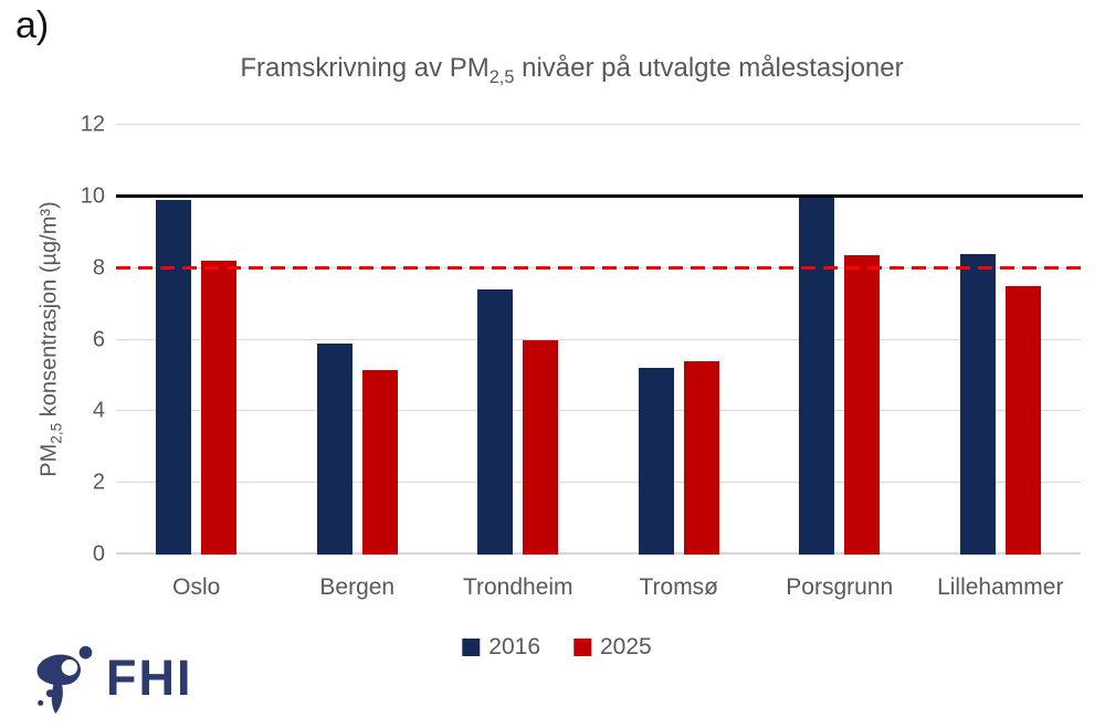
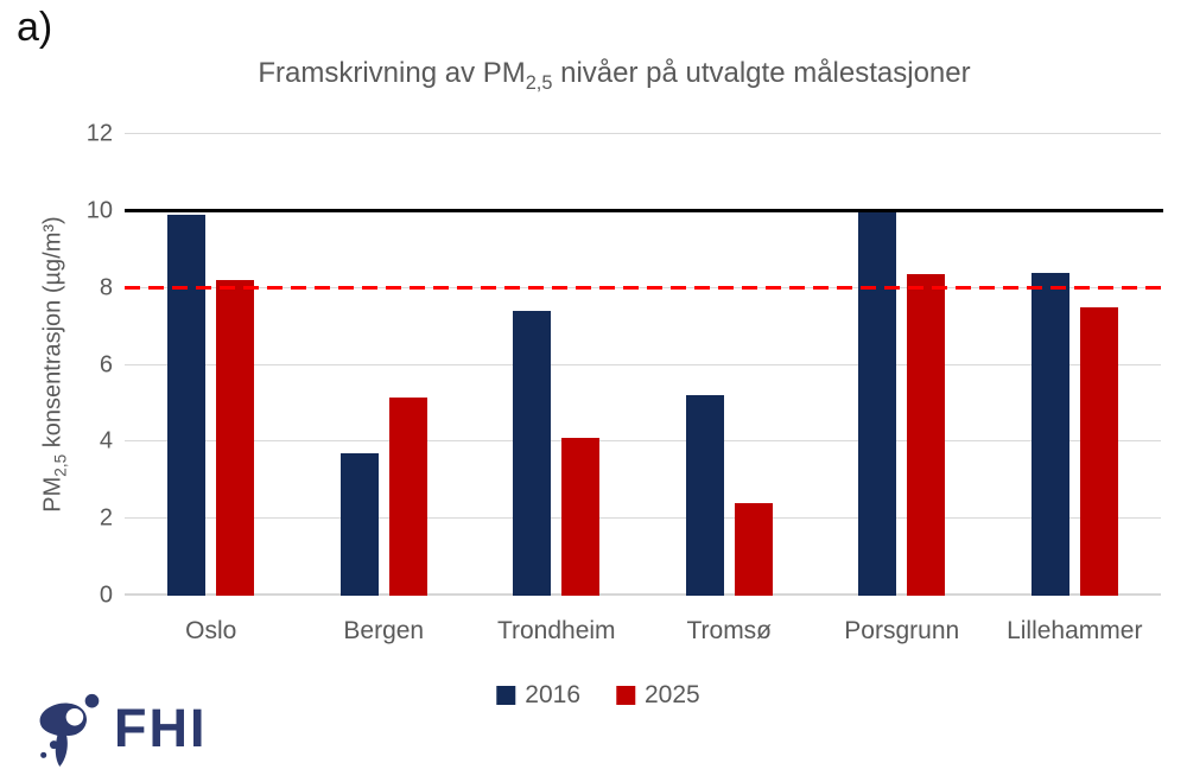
2016/Bergen: 5.9 -> 3.7
2025/Trondheim: 6.0 -> 4.1
2025/Tromsø: 5.4 -> 2.4
